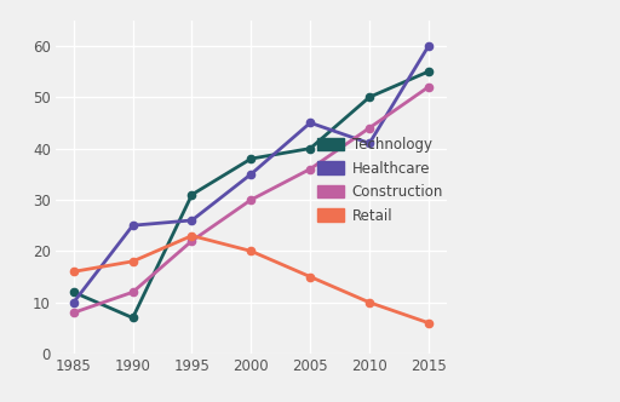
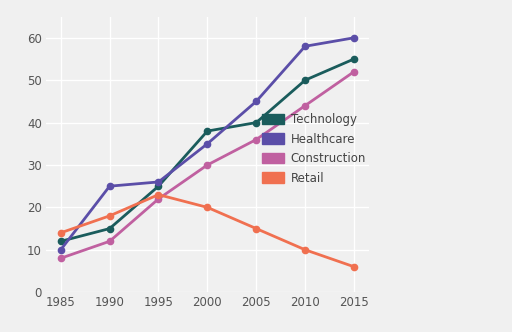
Retail/1985: 16 -> 14
Technology/1990: 7 -> 15
Technology/1995: 31 -> 25
Healthcare/2010: 41 -> 58
